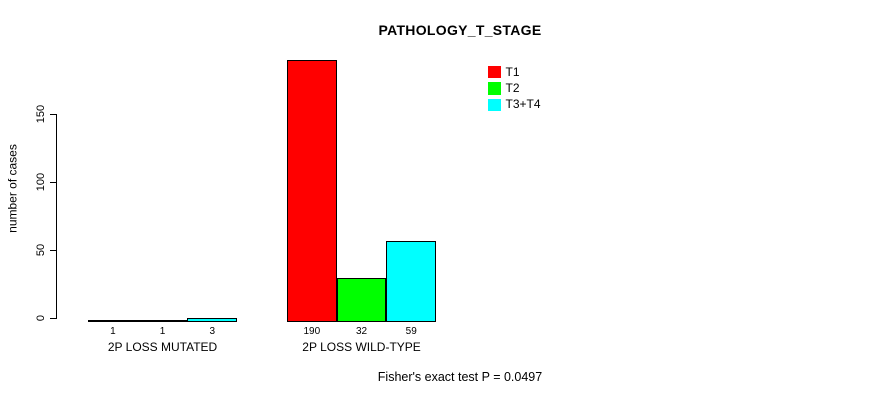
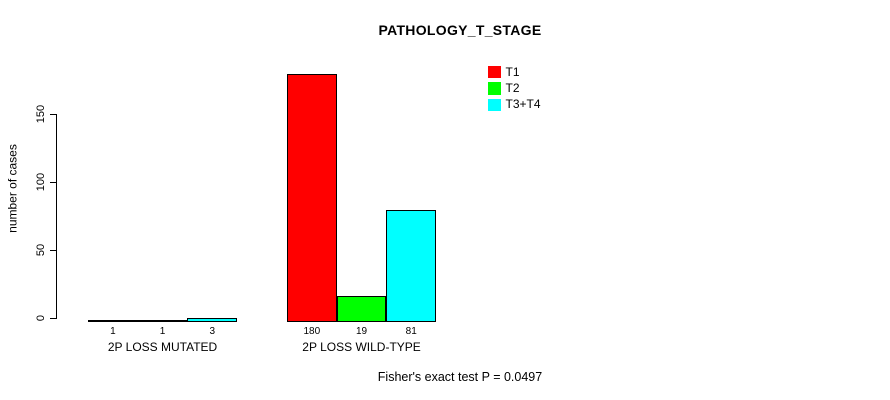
T1/2P LOSS WILD-TYPE: 190 -> 180
T2/2P LOSS WILD-TYPE: 32 -> 19
T3+T4/2P LOSS WILD-TYPE: 59 -> 81
